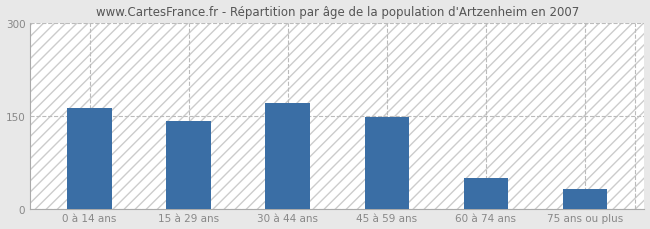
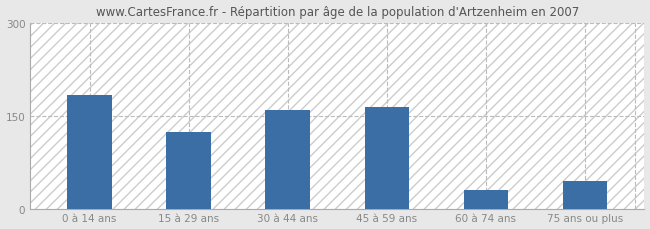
0 à 14 ans: 163 -> 184
15 à 29 ans: 141 -> 124
30 à 44 ans: 170 -> 160
45 à 59 ans: 148 -> 164
60 à 74 ans: 50 -> 30
75 ans ou plus: 32 -> 44
